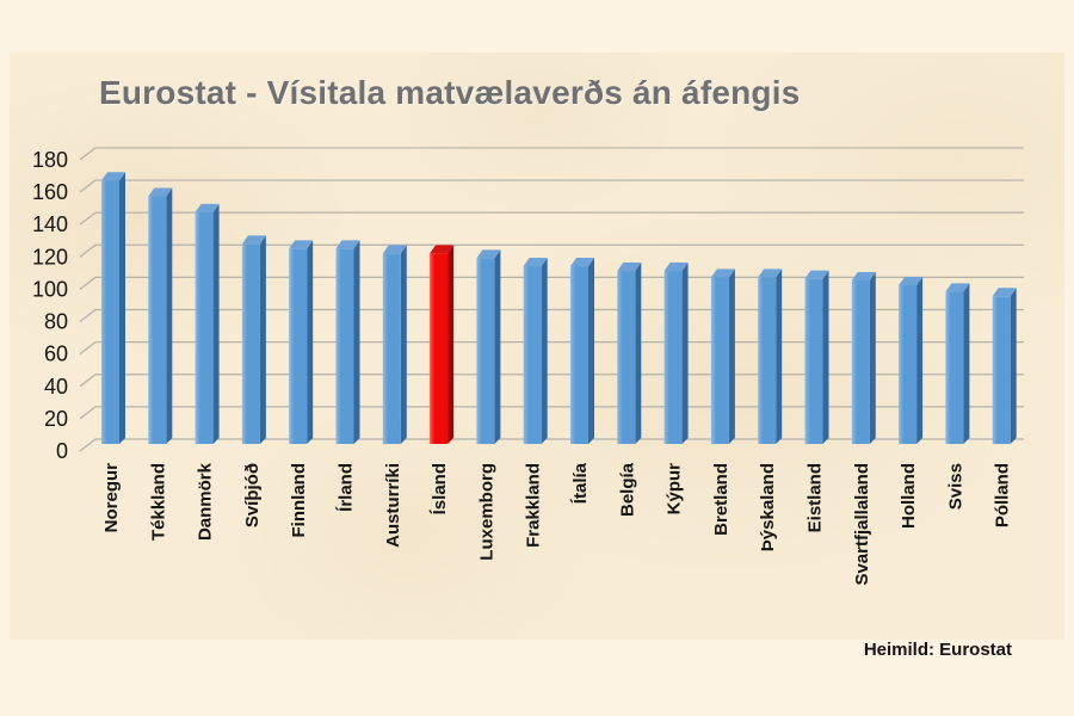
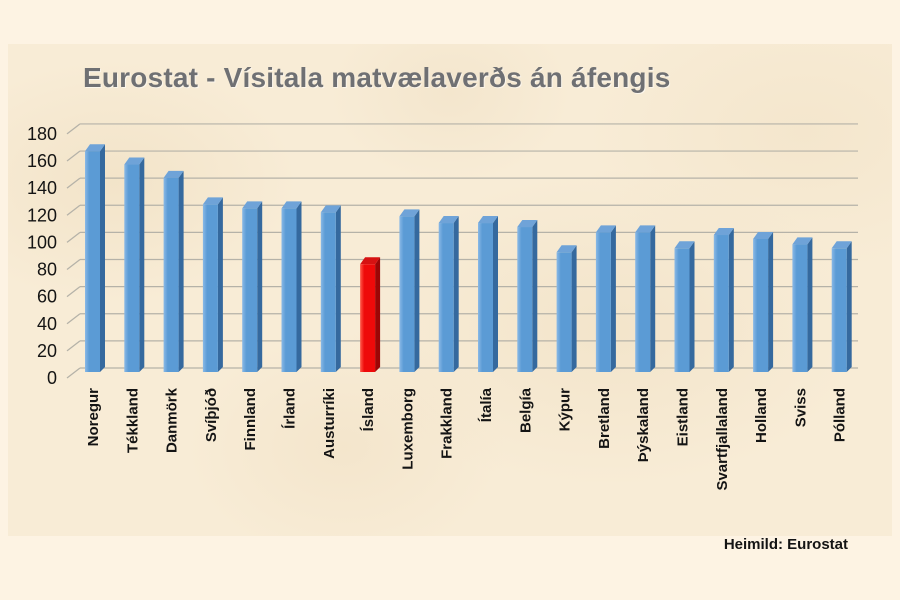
Ísland: 120 -> 81
Kýpur: 109 -> 90
Eistland: 104 -> 93
